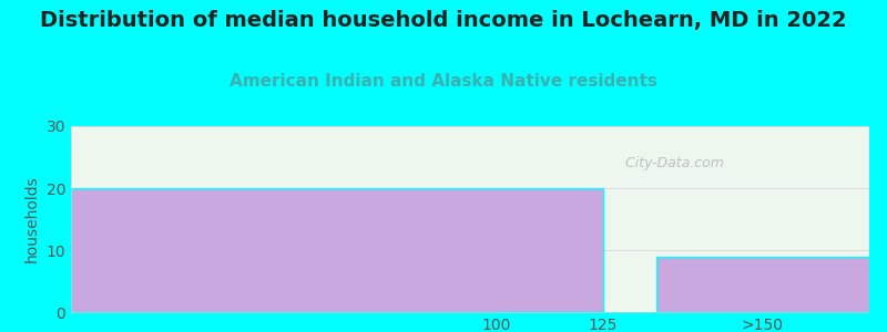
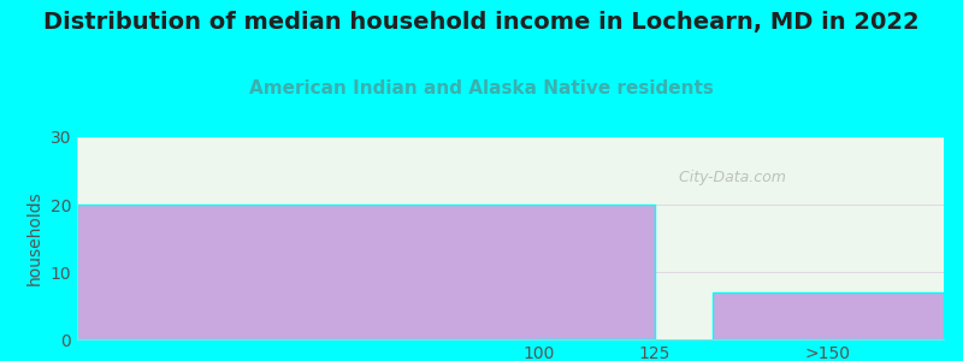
>150: 9 -> 7
